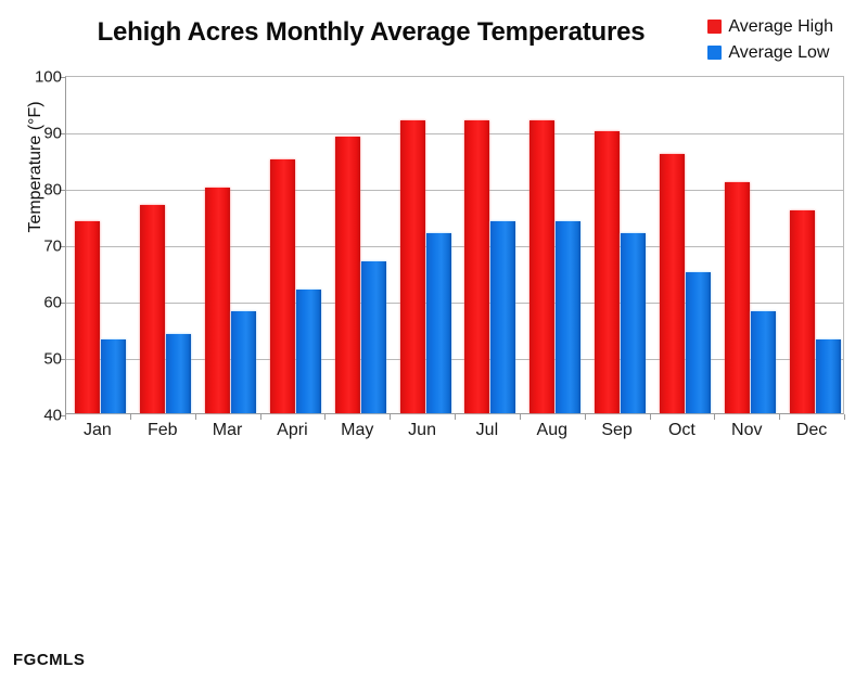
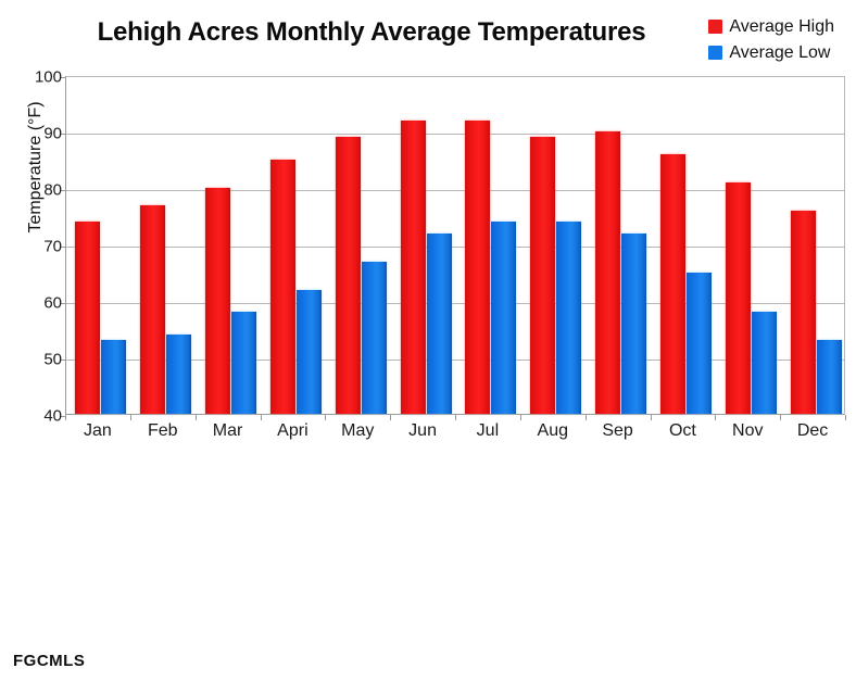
Average High/Aug: 92 -> 89
